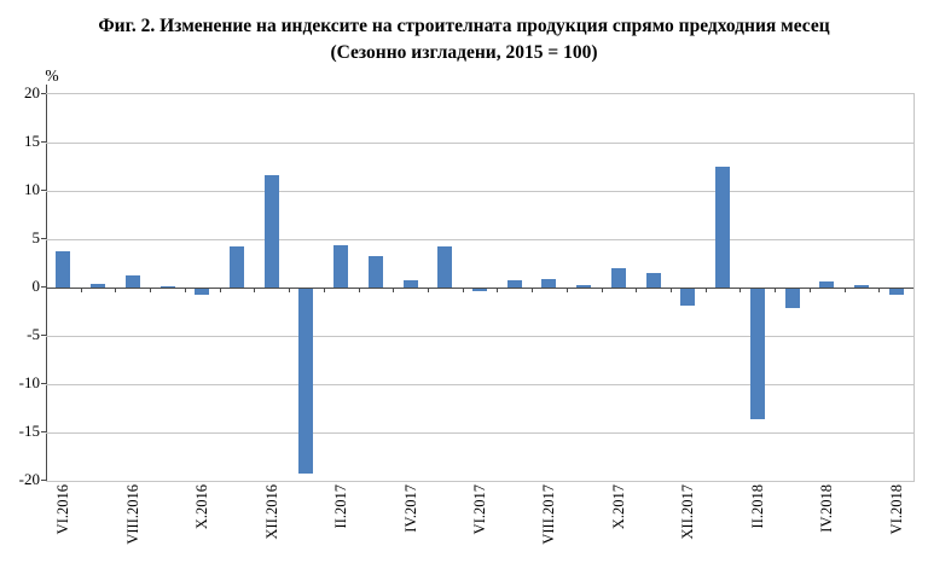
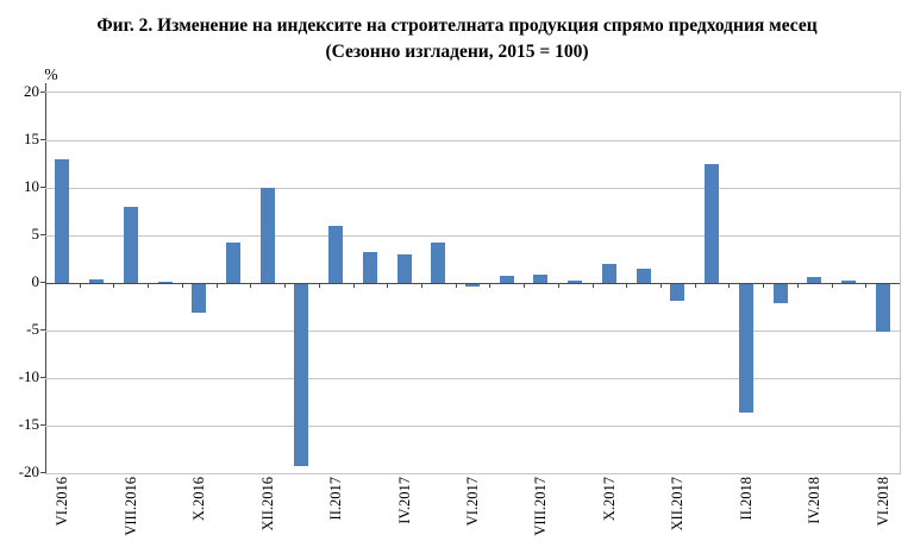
VI.2016: 4 -> 13
VIII.2016: 1 -> 8
X.2016: -1 -> -3
XII.2016: 12 -> 10
II.2017: 4 -> 6
IV.2017: 1 -> 3
VI.2018: -1 -> -5
